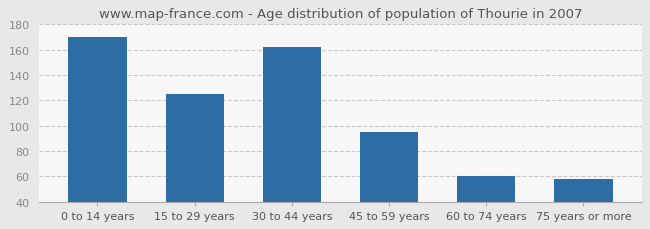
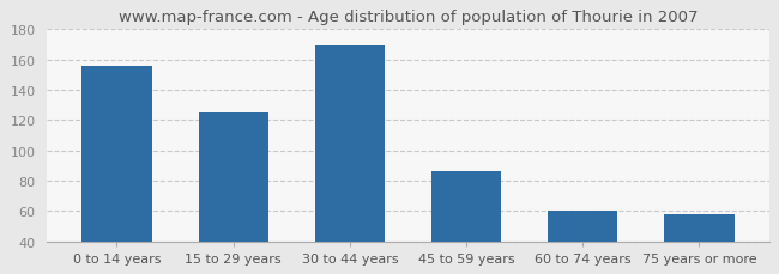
0 to 14 years: 170 -> 156
30 to 44 years: 162 -> 169
45 to 59 years: 95 -> 86
